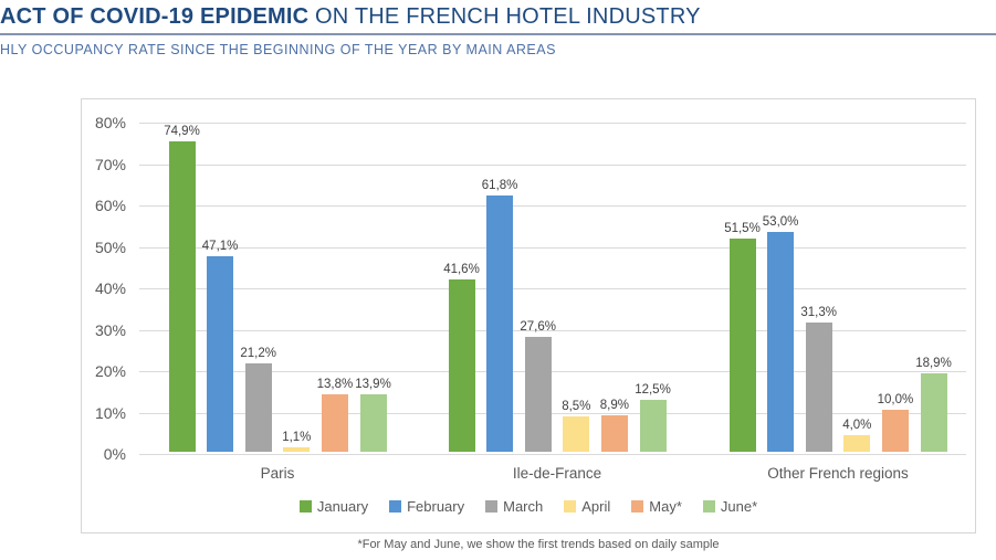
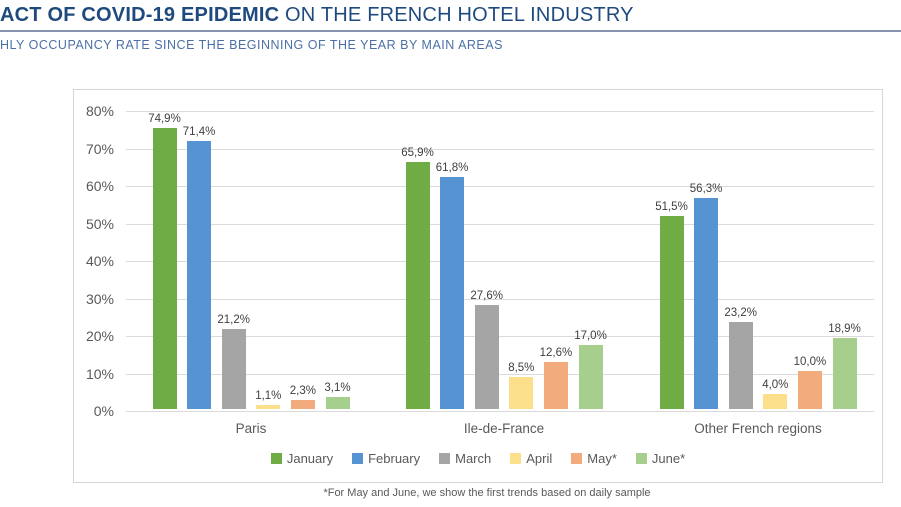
February/Paris: 47,1% -> 71,4%
May*/Paris: 13,8% -> 2,3%
June*/Paris: 13,9% -> 3,1%
January/Ile-de-France: 41,6% -> 65,9%
May*/Ile-de-France: 8,9% -> 12,6%
June*/Ile-de-France: 12,5% -> 17,0%
February/Other French regions: 53,0% -> 56,3%
March/Other French regions: 31,3% -> 23,2%
